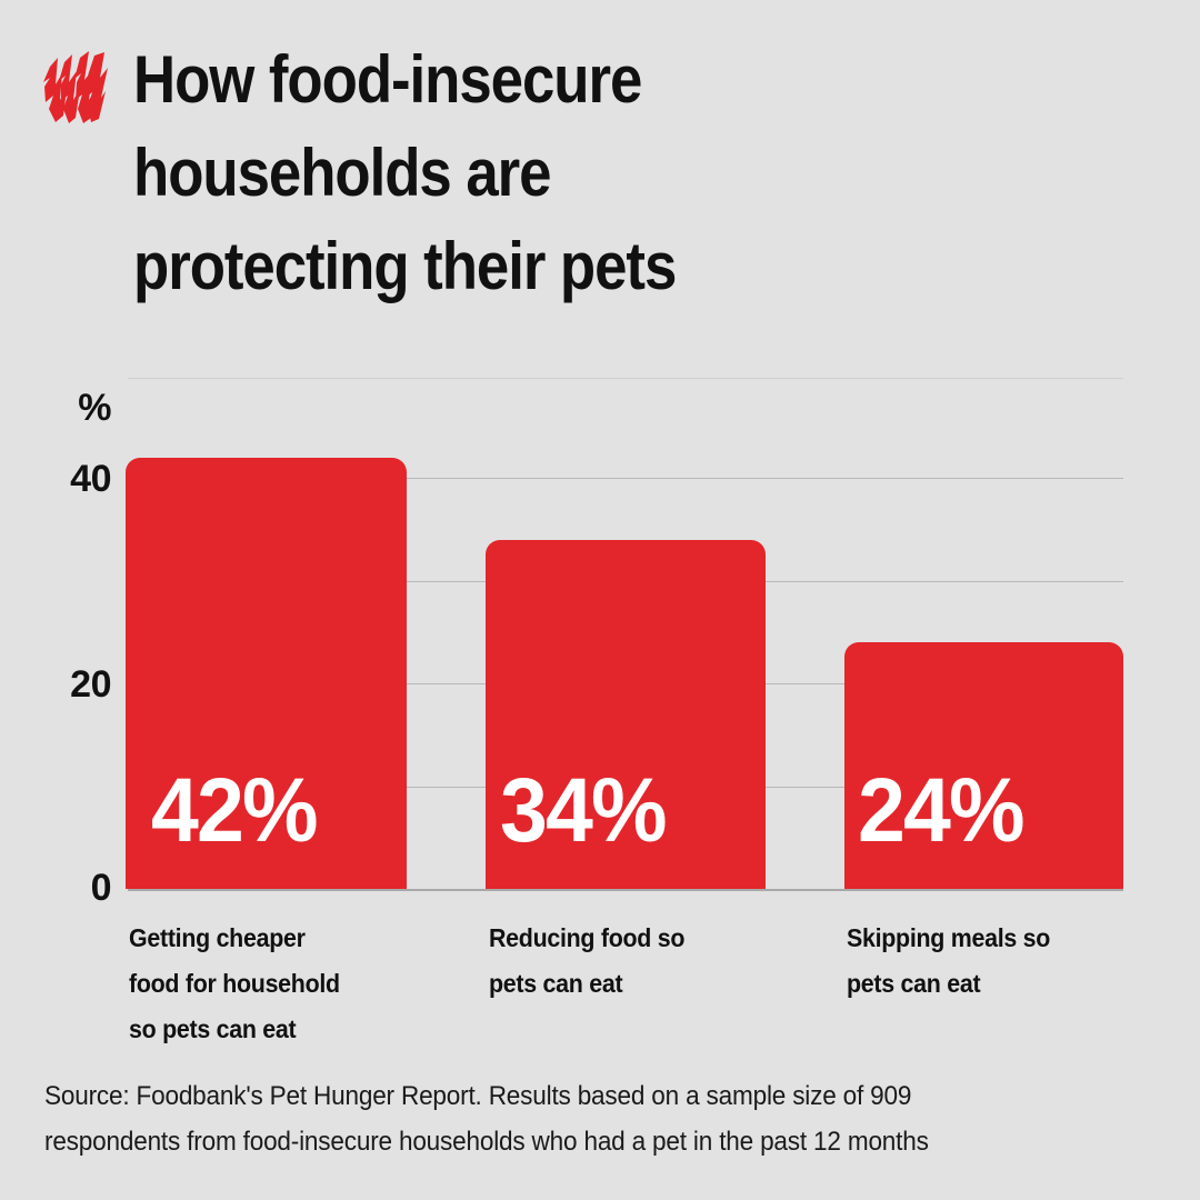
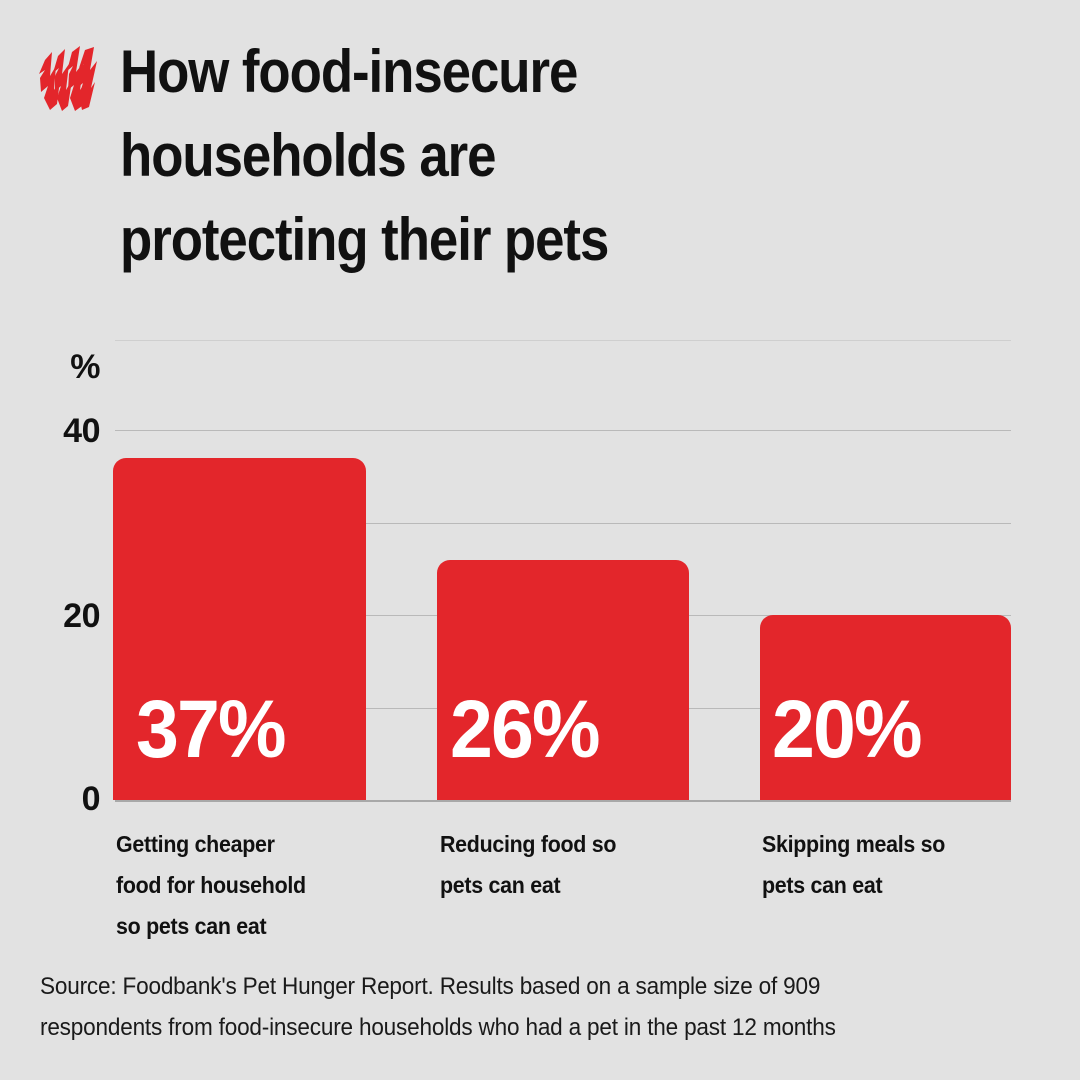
Getting cheaper food for household so pets can eat: 42% -> 37%
Reducing food so pets can eat: 34% -> 26%
Skipping meals so pets can eat: 24% -> 20%
